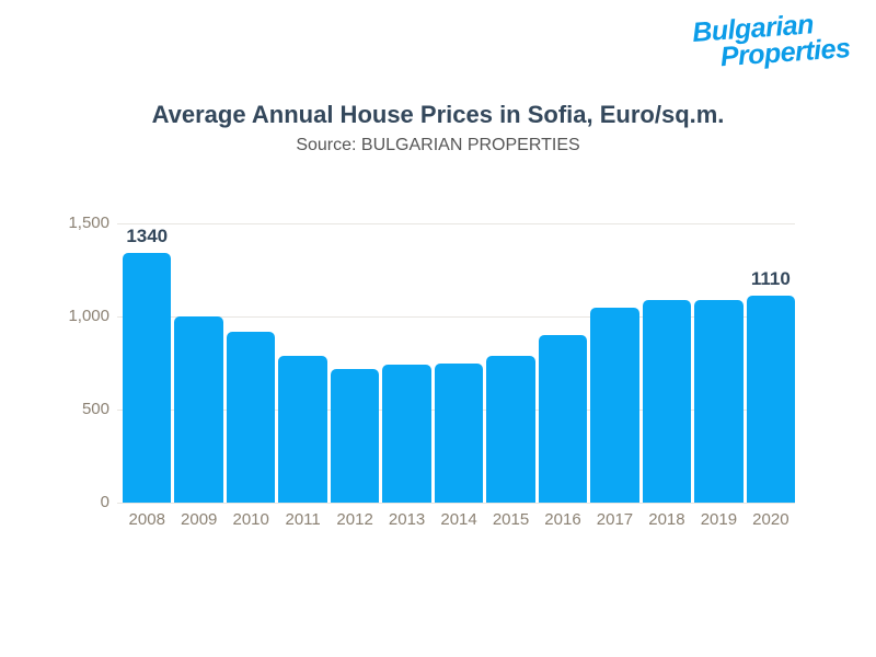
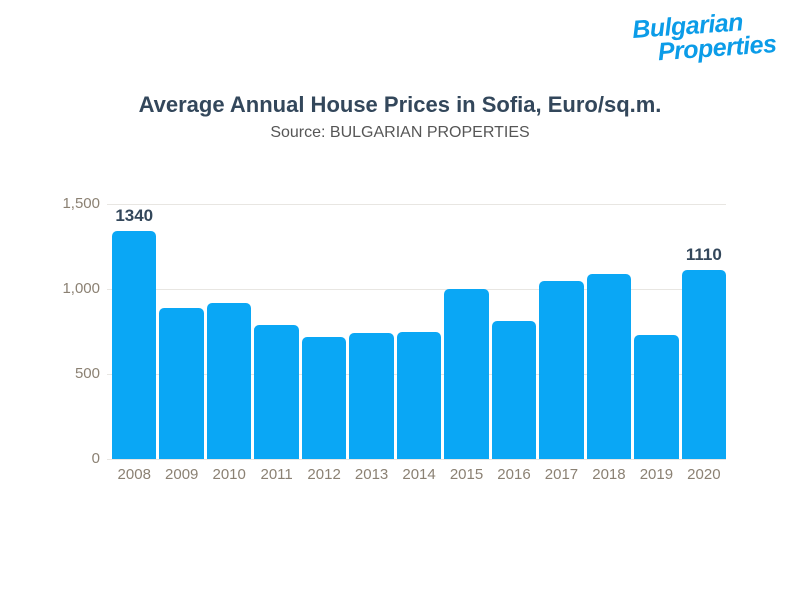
2009: 1000 -> 890
2015: 790 -> 1000
2016: 900 -> 810
2019: 1090 -> 730
